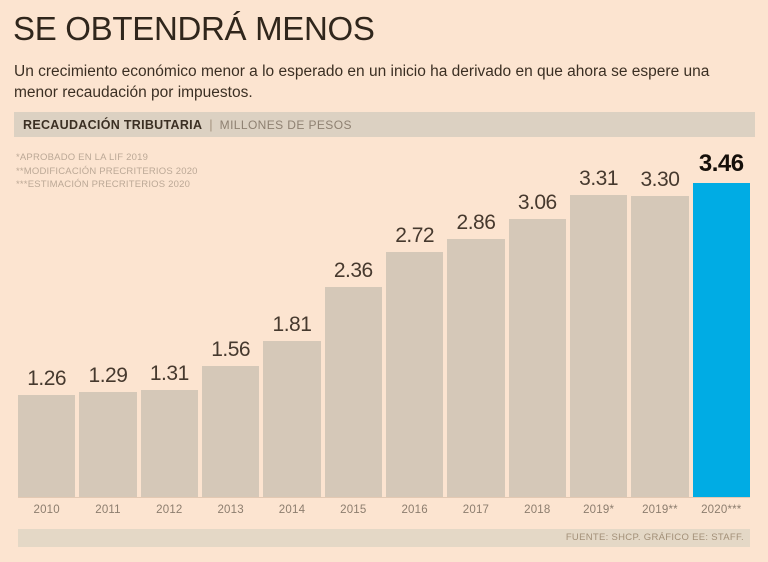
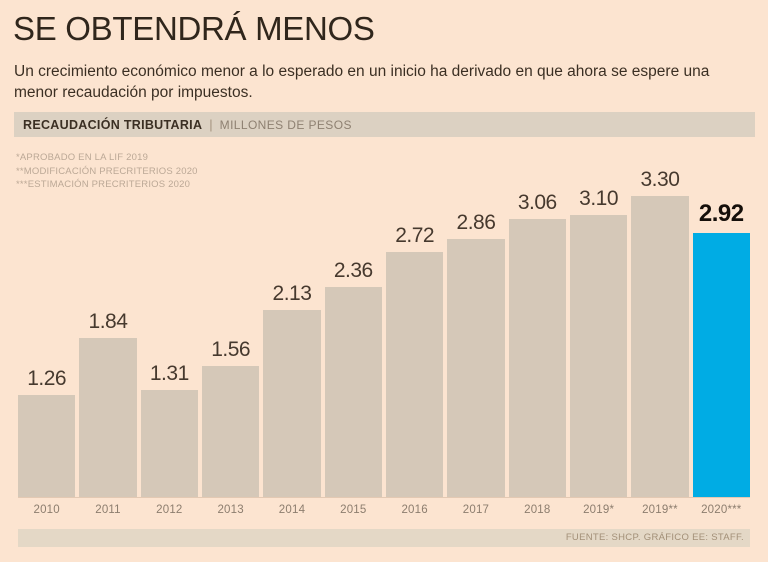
2011: 1.29 -> 1.84
2014: 1.81 -> 2.13
2019*: 3.31 -> 3.10
2020***: 3.46 -> 2.92
